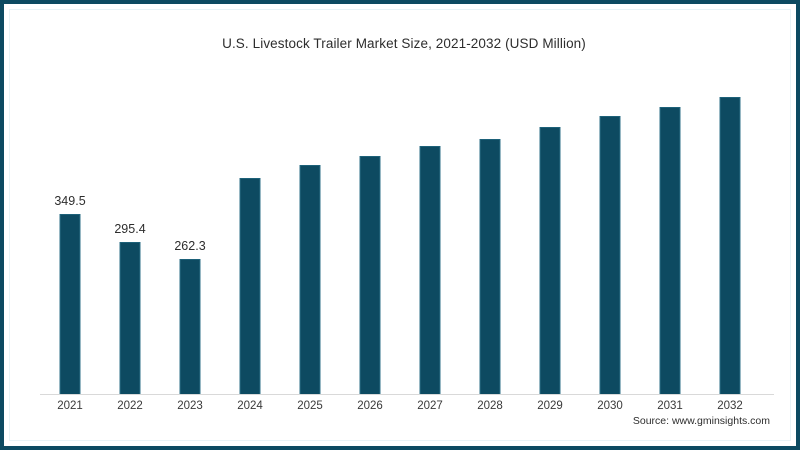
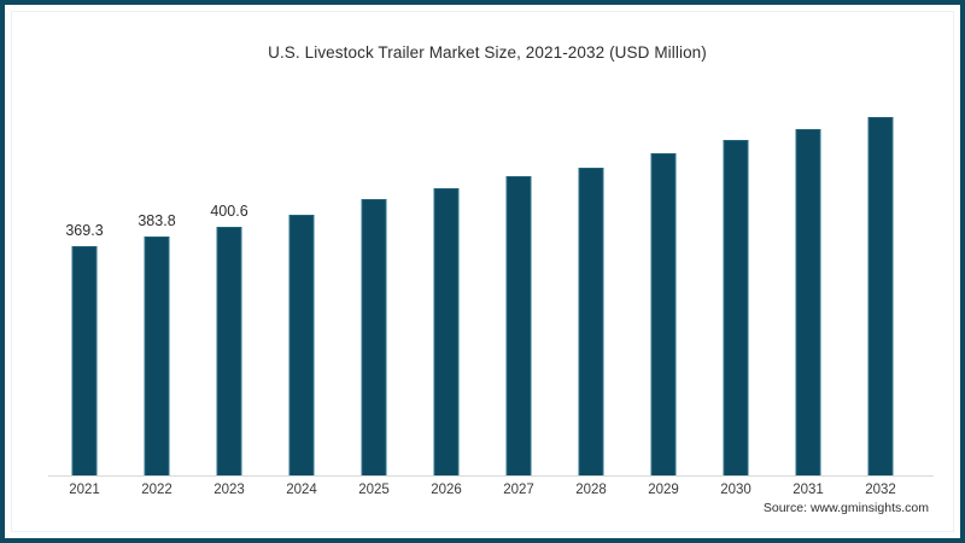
2021: 349.5 -> 369.3
2022: 295.4 -> 383.8
2023: 262.3 -> 400.6
